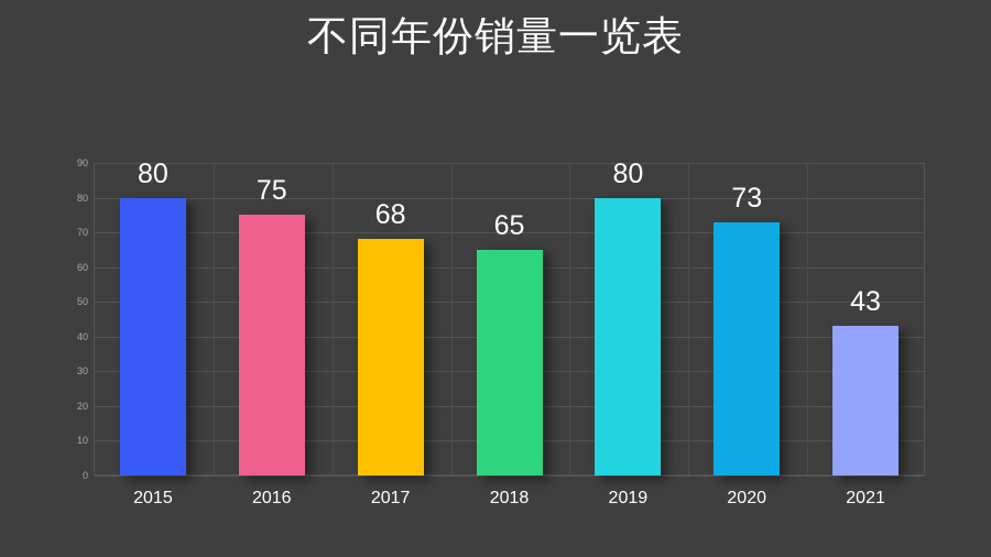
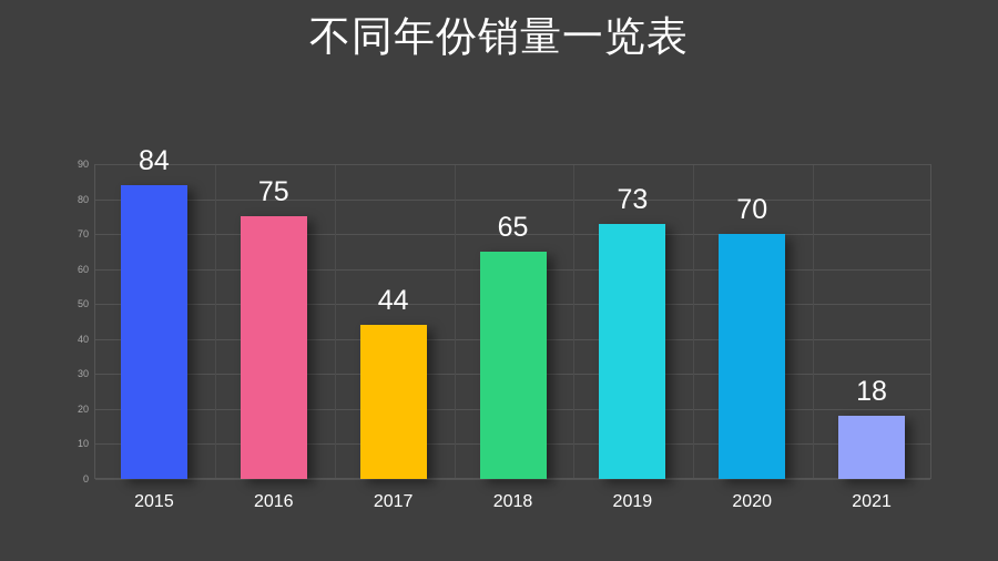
2015: 80 -> 84
2017: 68 -> 44
2019: 80 -> 73
2020: 73 -> 70
2021: 43 -> 18
